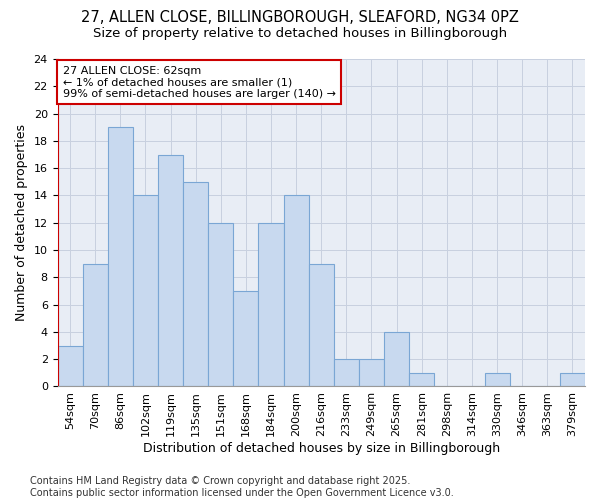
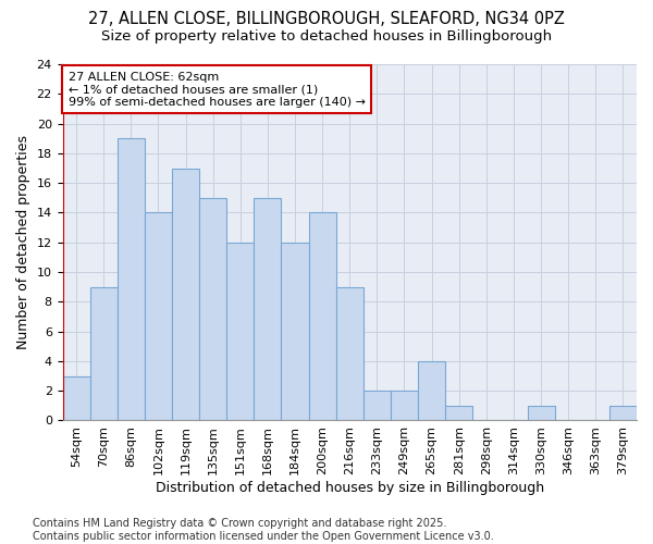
168sqm: 7 -> 15
